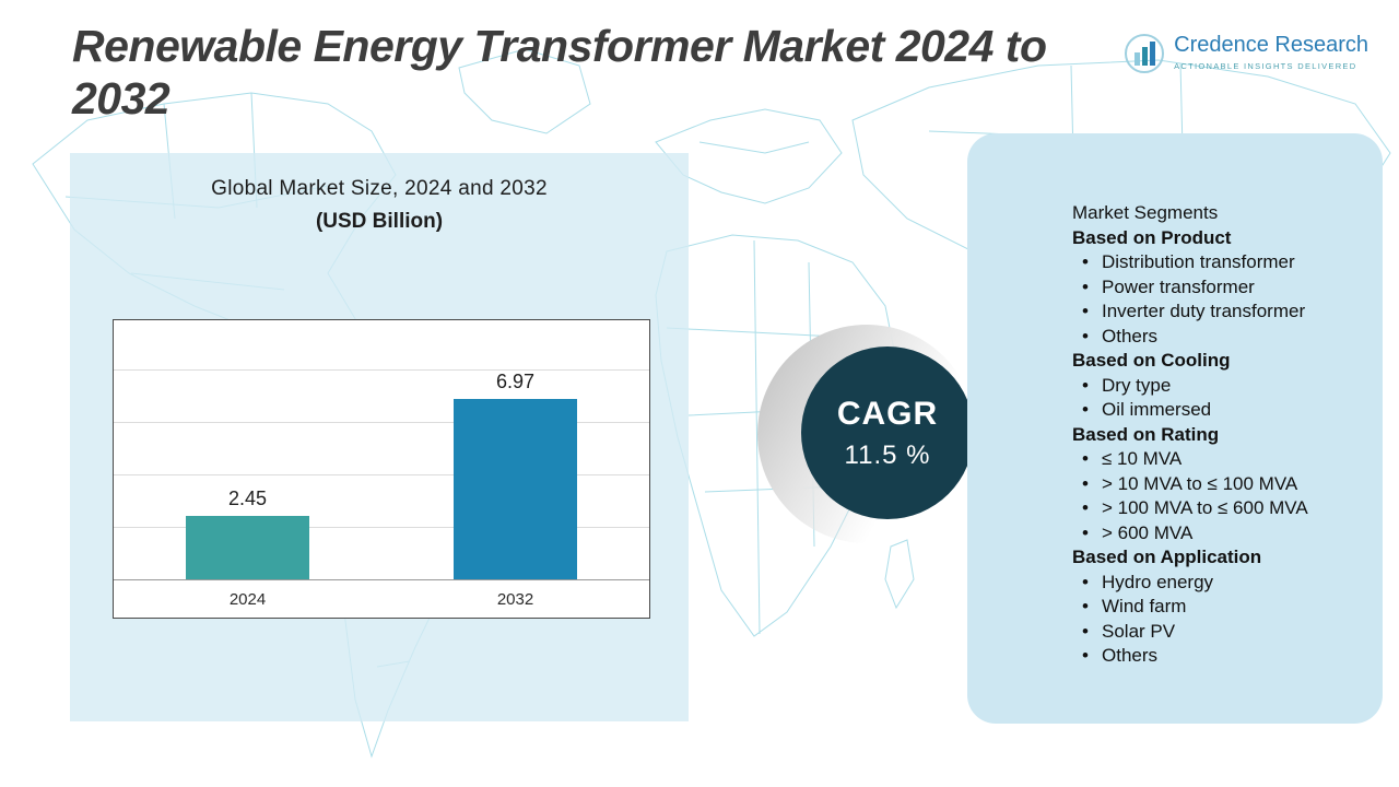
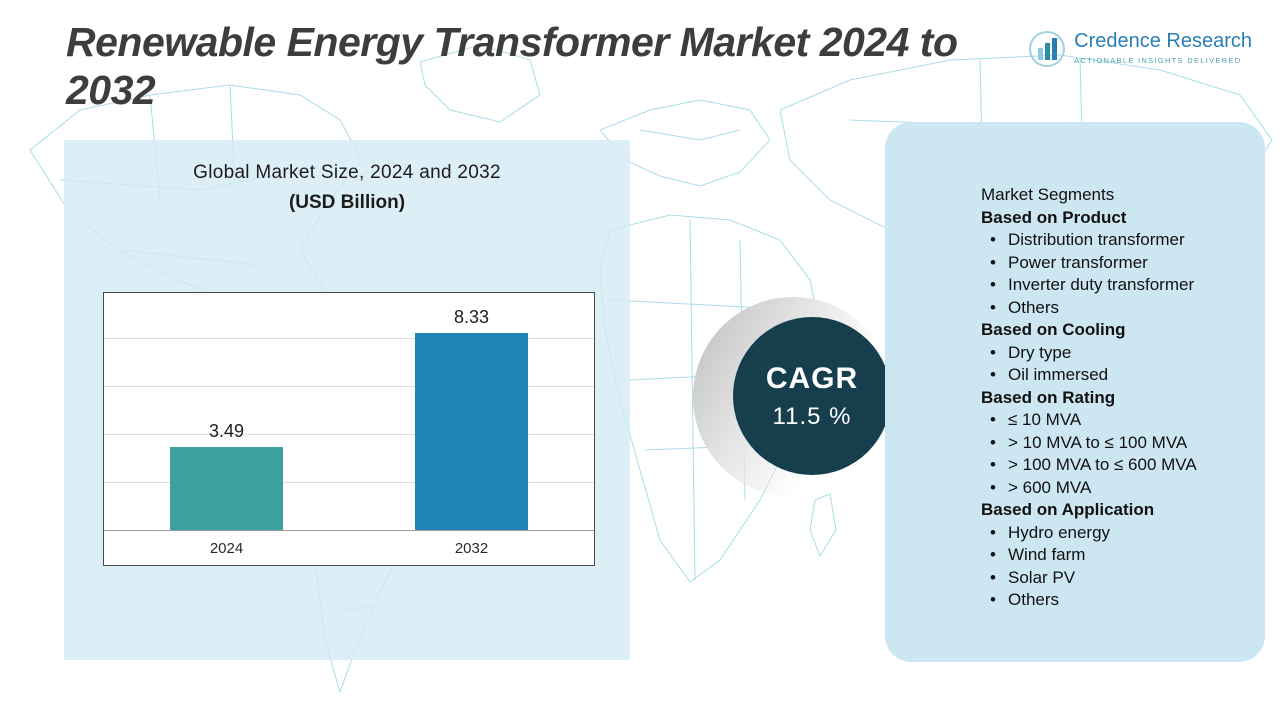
2024: 2.45 -> 3.49
2032: 6.97 -> 8.33
